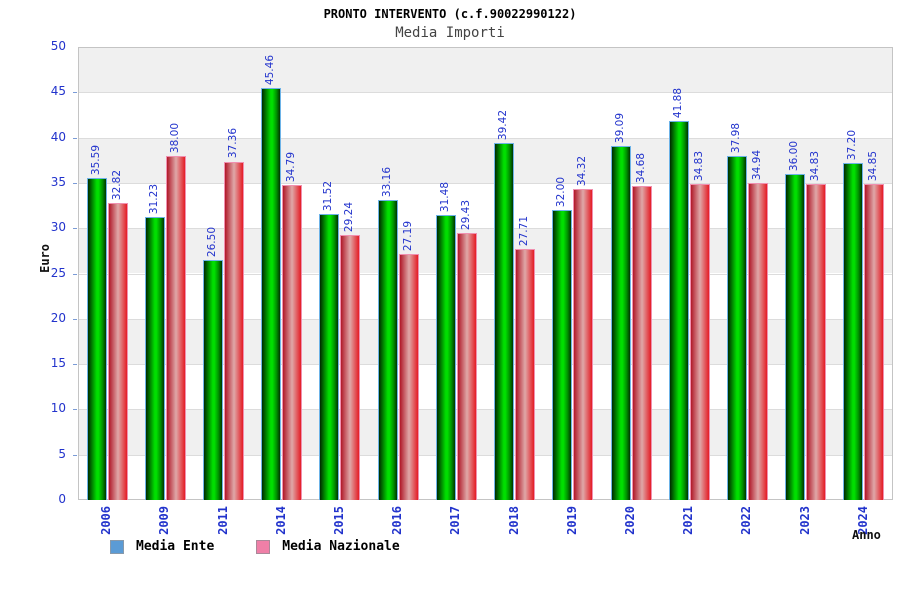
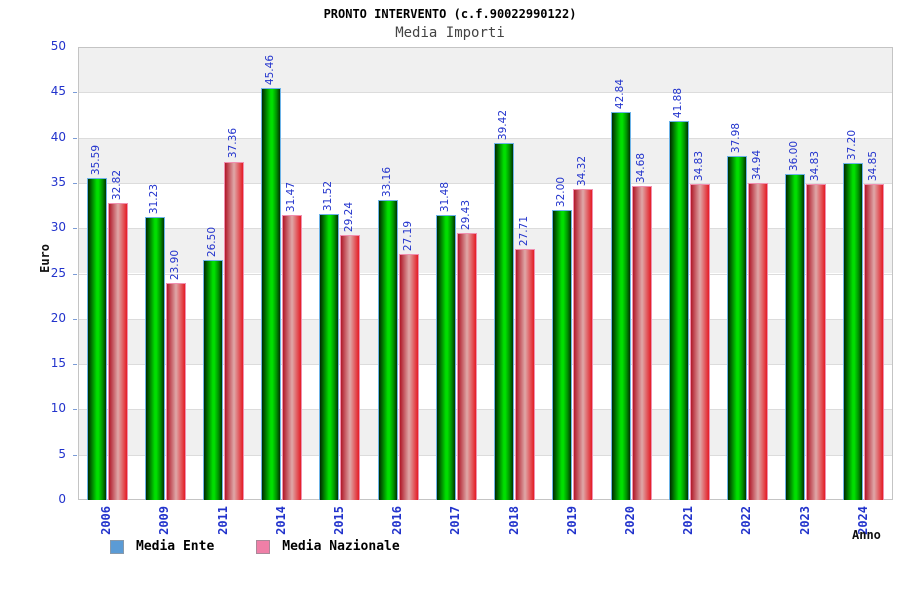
Media Nazionale/2009: 38.00 -> 23.90
Media Nazionale/2014: 34.79 -> 31.47
Media Ente/2020: 39.09 -> 42.84
